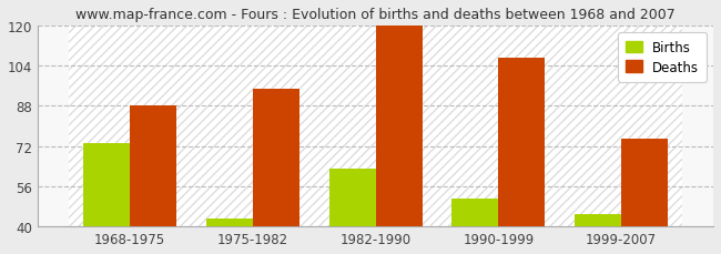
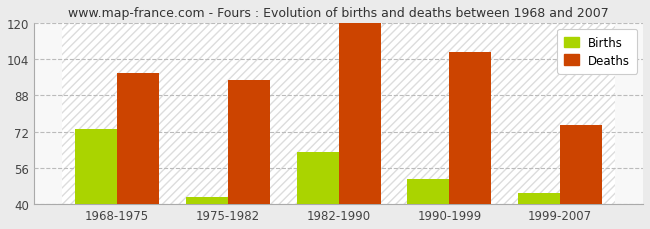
Deaths/1968-1975: 88 -> 98
